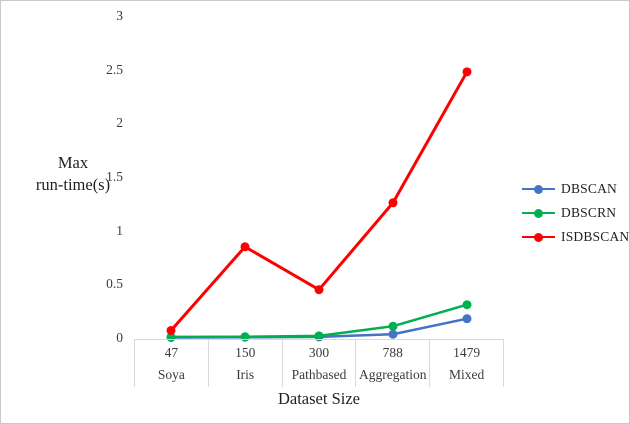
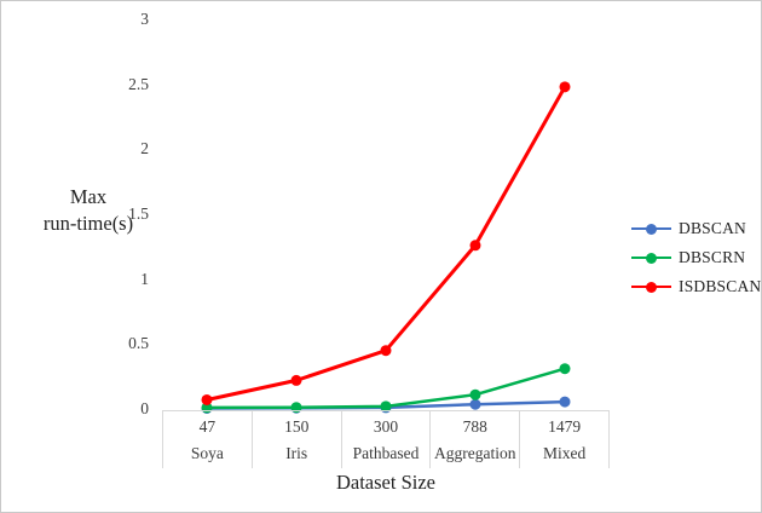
ISDBSCAN/150: 0.85 -> 0.22
DBSCAN/1479: 0.18 -> 0.06
